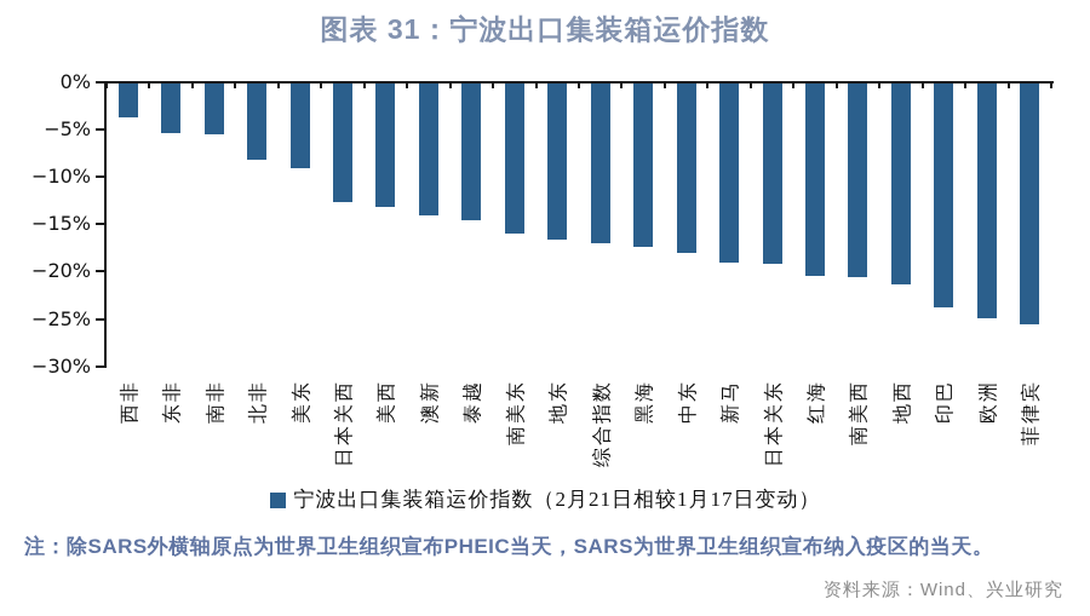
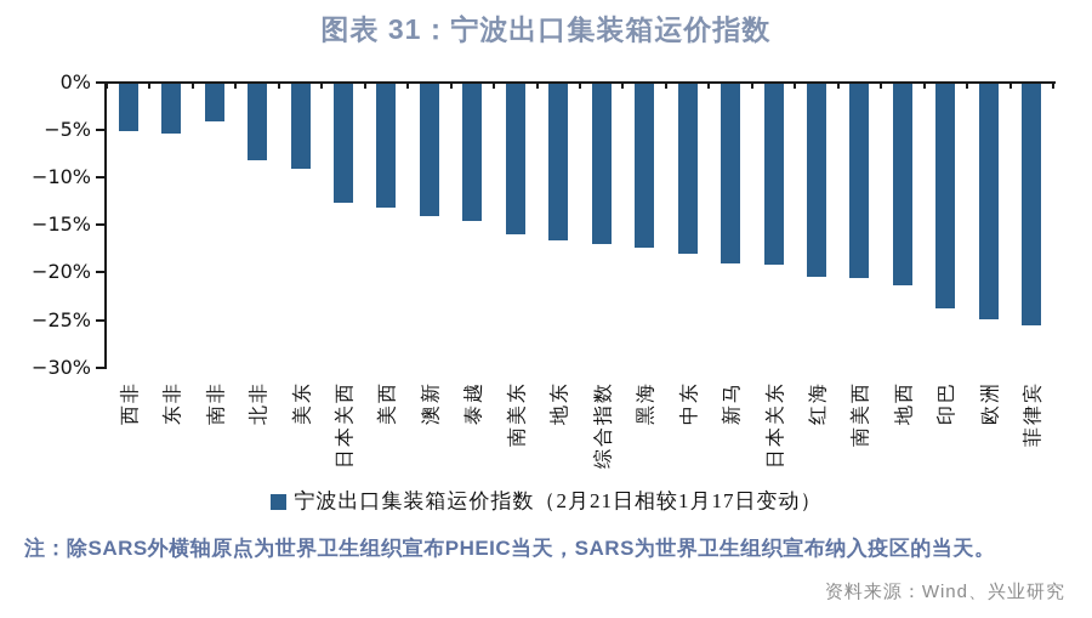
西非: -4% -> -5%
南非: -5% -> -4%
